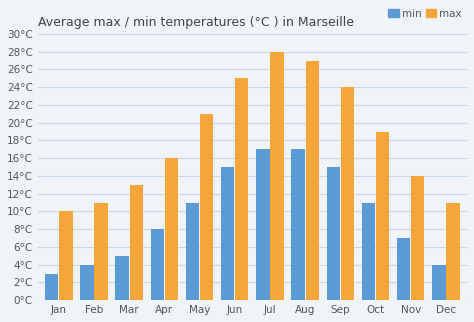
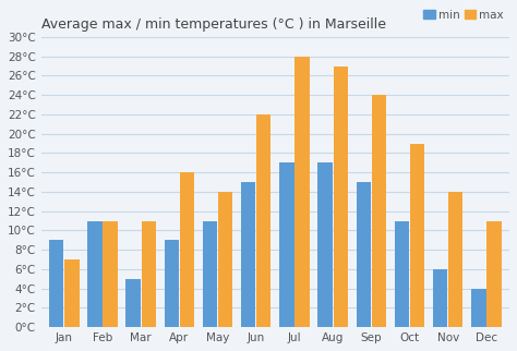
min/Jan: 3°C -> 9°C
max/Jan: 10°C -> 7°C
min/Feb: 4°C -> 11°C
max/Mar: 13°C -> 11°C
min/Apr: 8°C -> 9°C
max/May: 21°C -> 14°C
max/Jun: 25°C -> 22°C
min/Nov: 7°C -> 6°C
